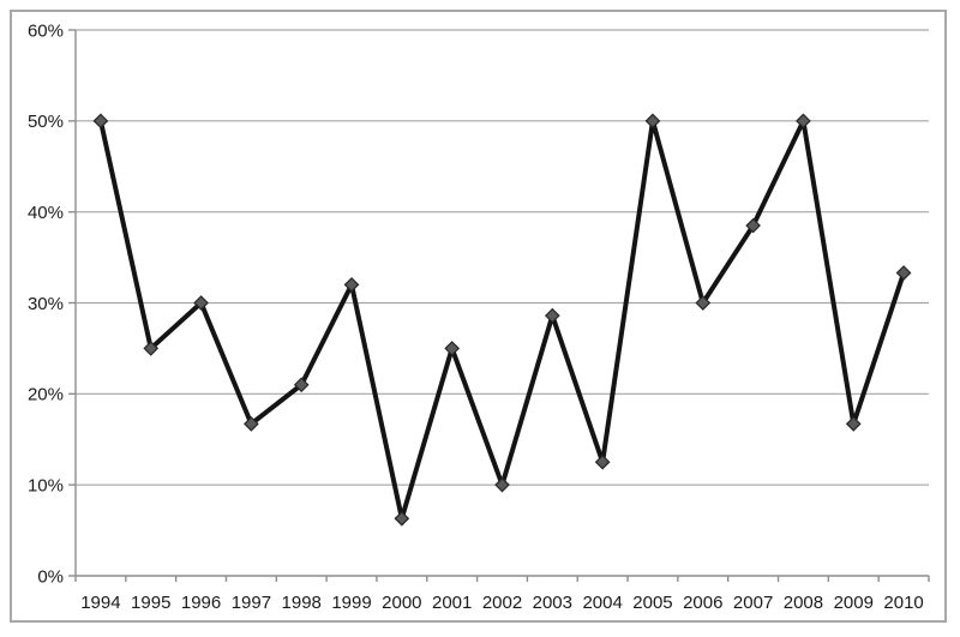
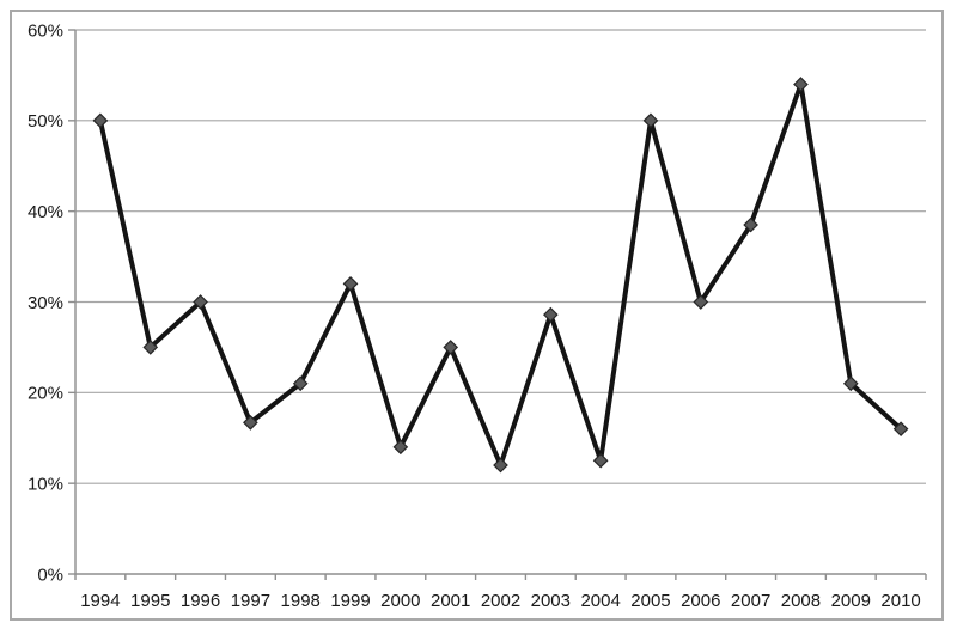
2000: 6% -> 14%
2002: 10% -> 12%
2008: 50% -> 54%
2009: 17% -> 21%
2010: 33% -> 16%
